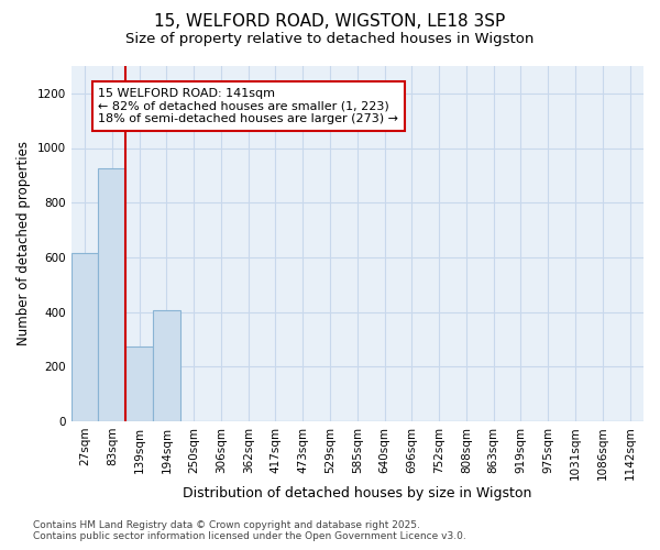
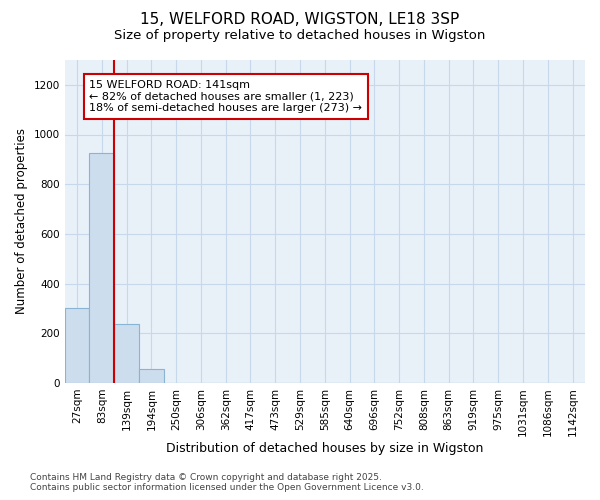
27sqm: 615 -> 300
139sqm: 275 -> 235
194sqm: 405 -> 55
